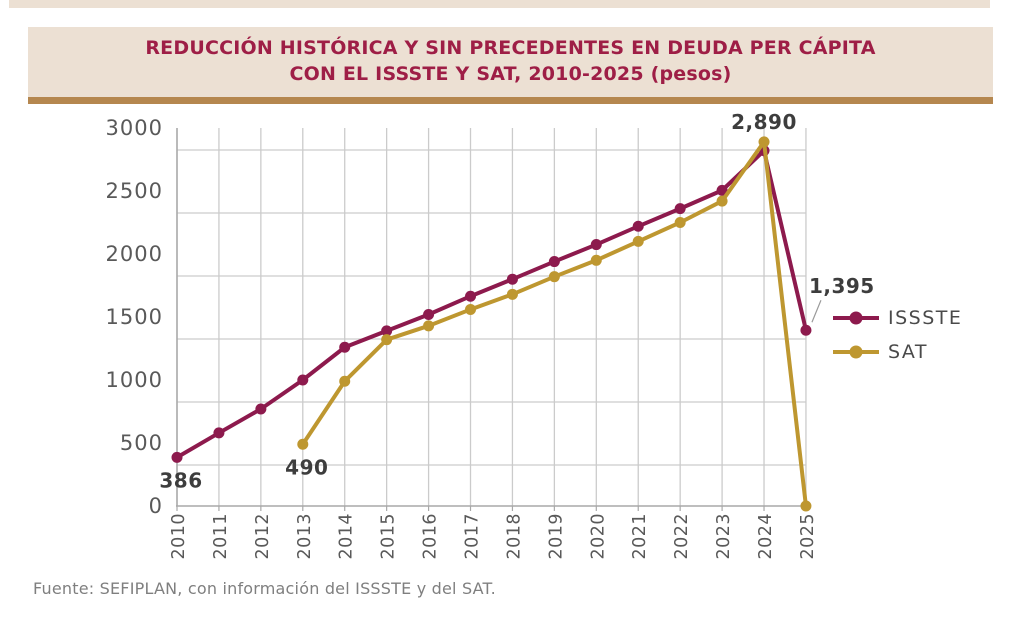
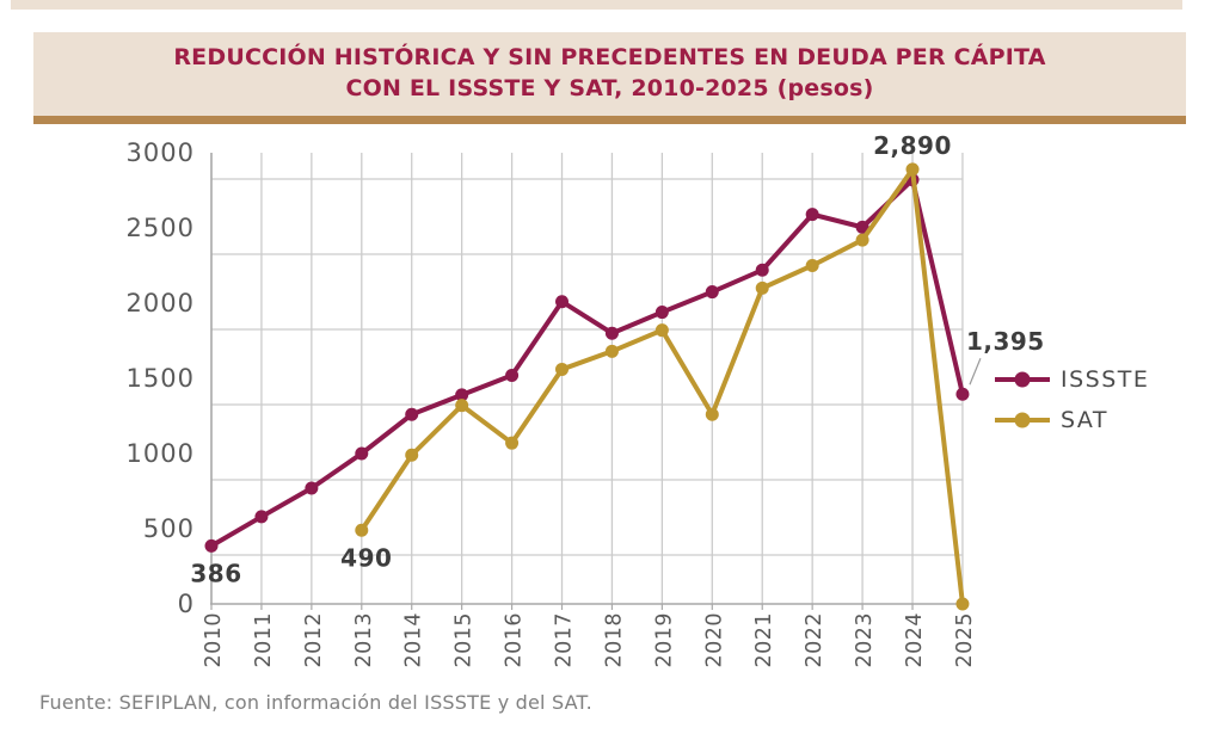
SAT/2016: 1430 -> 1070
ISSSTE/2017: 1660 -> 2010
SAT/2020: 1950 -> 1260
ISSSTE/2022: 2360 -> 2590
